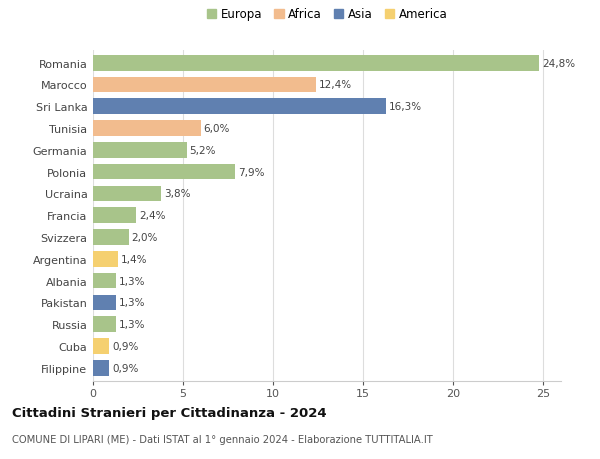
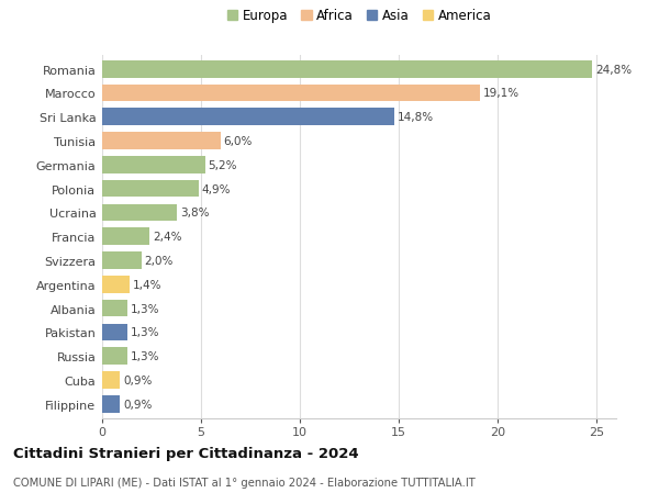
Marocco: 12,4% -> 19,1%
Sri Lanka: 16,3% -> 14,8%
Polonia: 7,9% -> 4,9%
